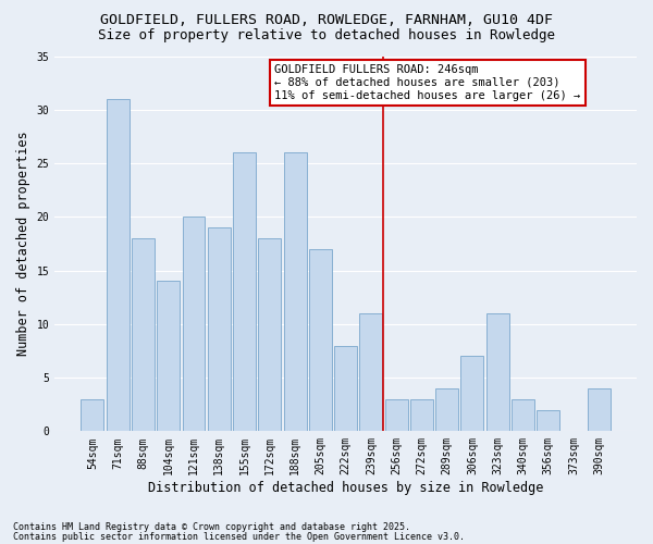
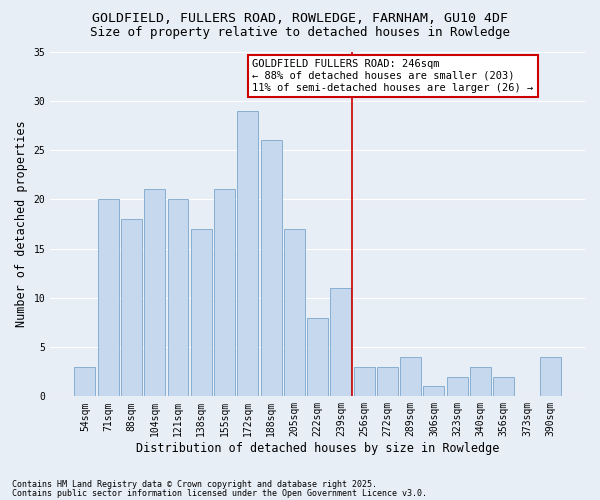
71sqm: 31 -> 20
104sqm: 14 -> 21
138sqm: 19 -> 17
155sqm: 26 -> 21
172sqm: 18 -> 29
306sqm: 7 -> 1
323sqm: 11 -> 2
